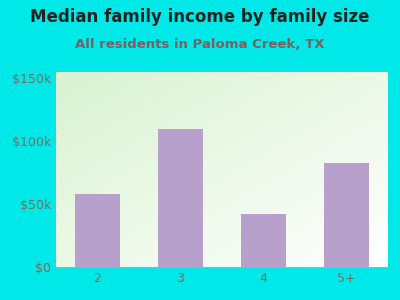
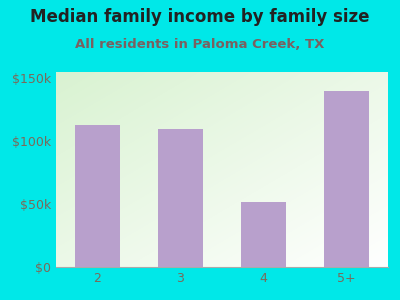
2: $58k -> $113k
4: $42k -> $52k
5+: $83k -> $140k
